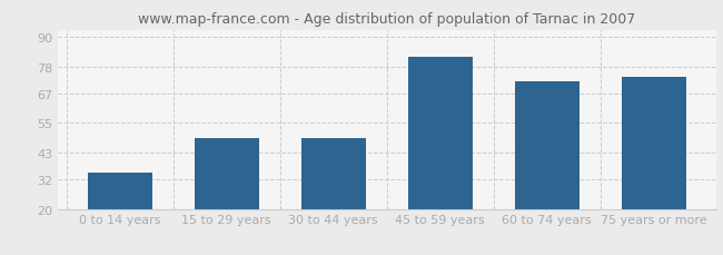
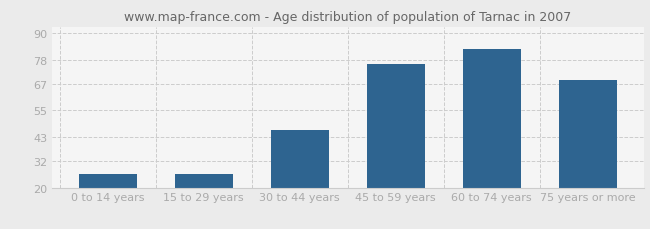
0 to 14 years: 35 -> 26
15 to 29 years: 49 -> 26
30 to 44 years: 49 -> 46
45 to 59 years: 82 -> 76
60 to 74 years: 72 -> 83
75 years or more: 74 -> 69
